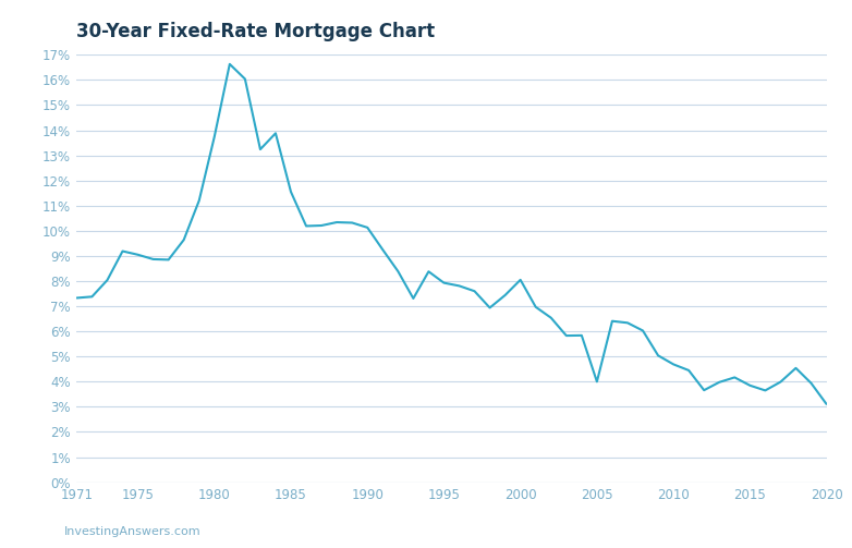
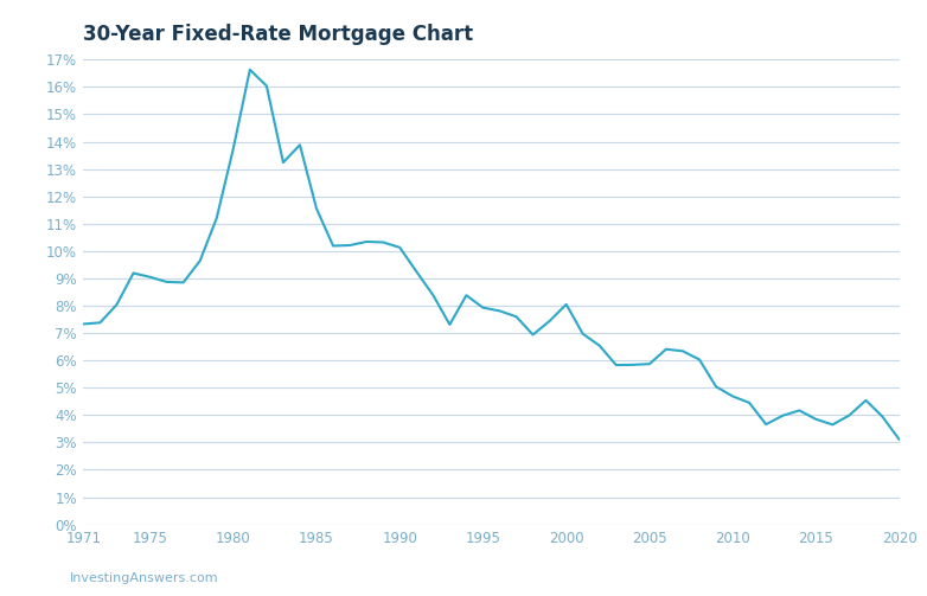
2005: 4.00% -> 5.87%
